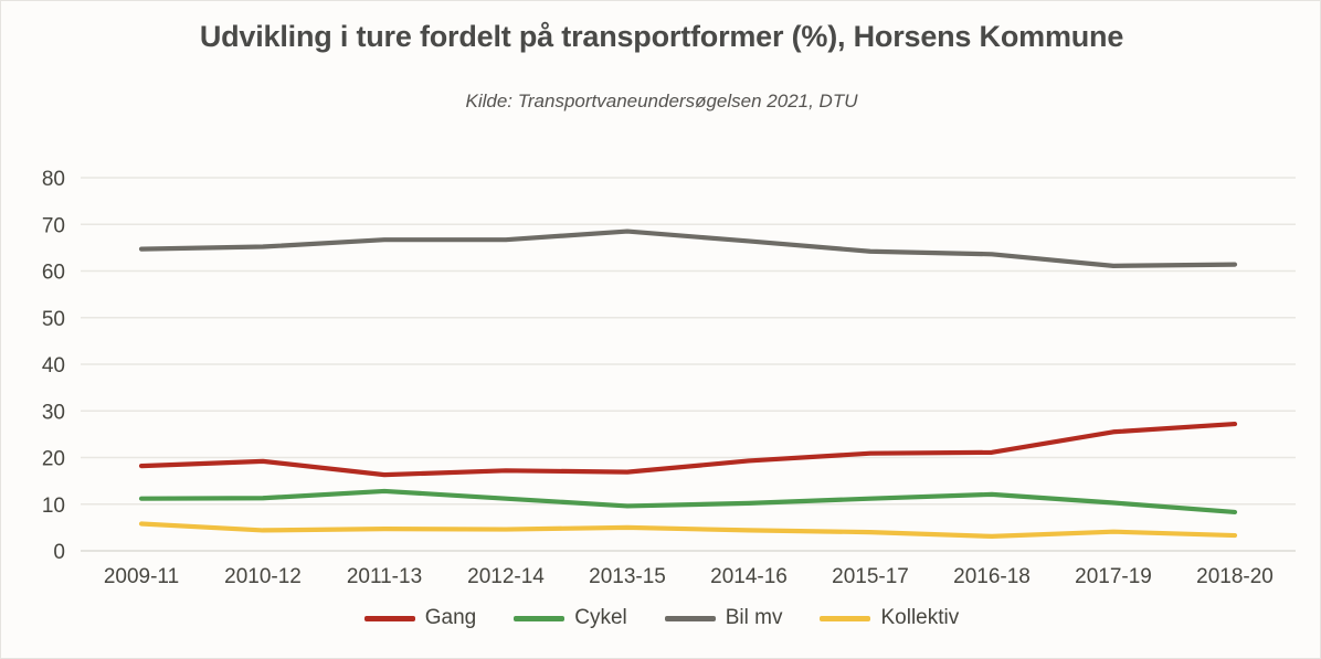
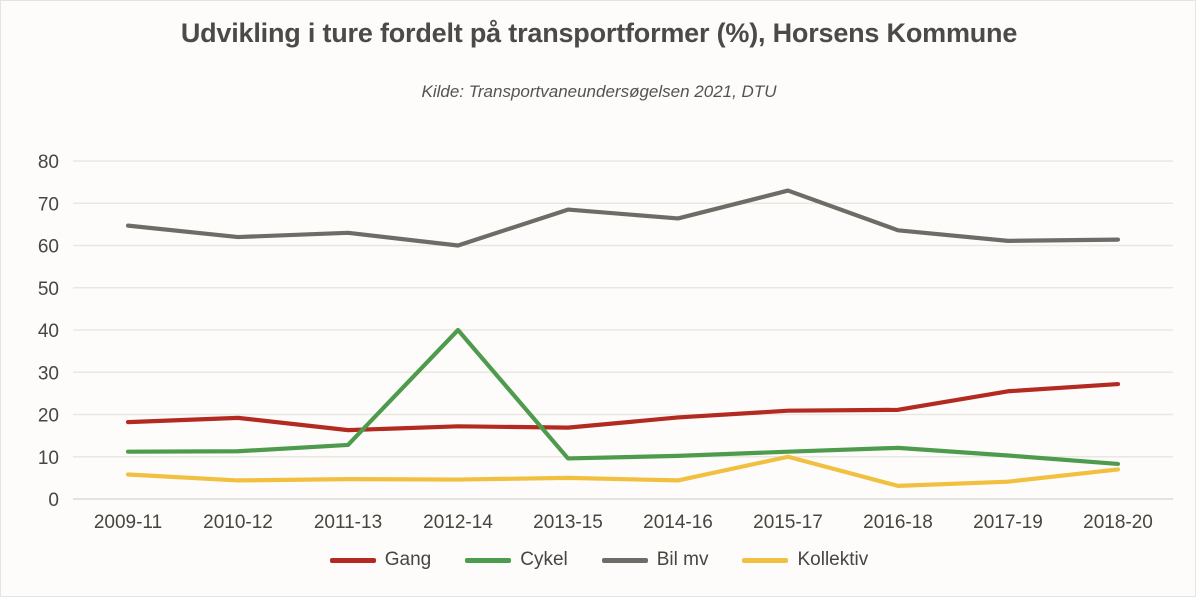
Bil mv/2010-12: 65 -> 62
Bil mv/2011-13: 67 -> 63
Cykel/2012-14: 11 -> 40
Bil mv/2012-14: 67 -> 60
Bil mv/2015-17: 64 -> 73
Kollektiv/2015-17: 4 -> 10
Kollektiv/2018-20: 3 -> 7
